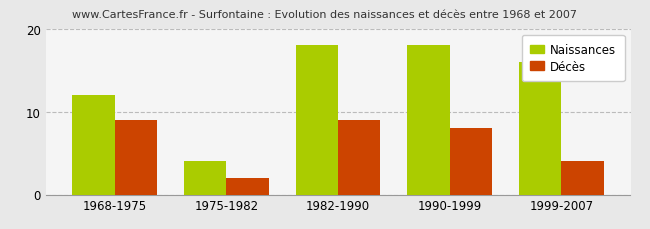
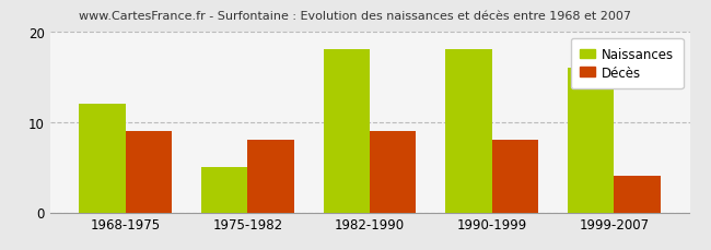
Naissances/1975-1982: 4 -> 5
Décès/1975-1982: 2 -> 8
